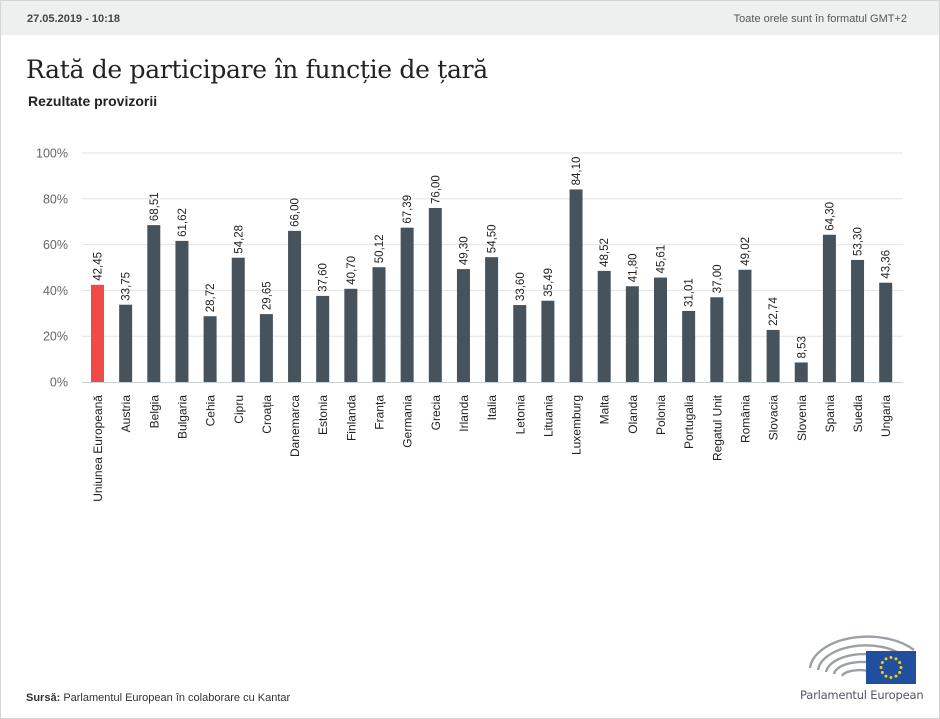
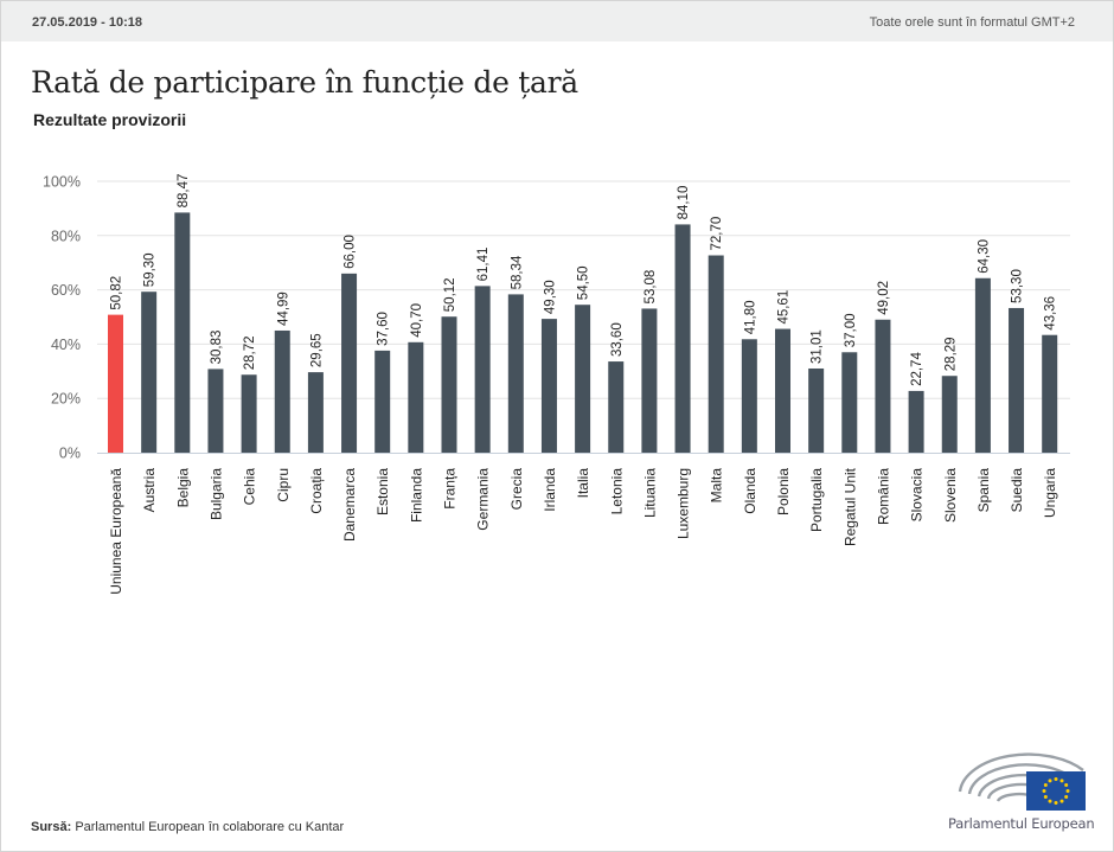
Uniunea Europeană: 42,45 -> 50,82
Austria: 33,75 -> 59,30
Belgia: 68,51 -> 88,47
Bulgaria: 61,62 -> 30,83
Cipru: 54,28 -> 44,99
Germania: 67,39 -> 61,41
Grecia: 76,00 -> 58,34
Lituania: 35,49 -> 53,08
Malta: 48,52 -> 72,70
Slovenia: 8,53 -> 28,29
